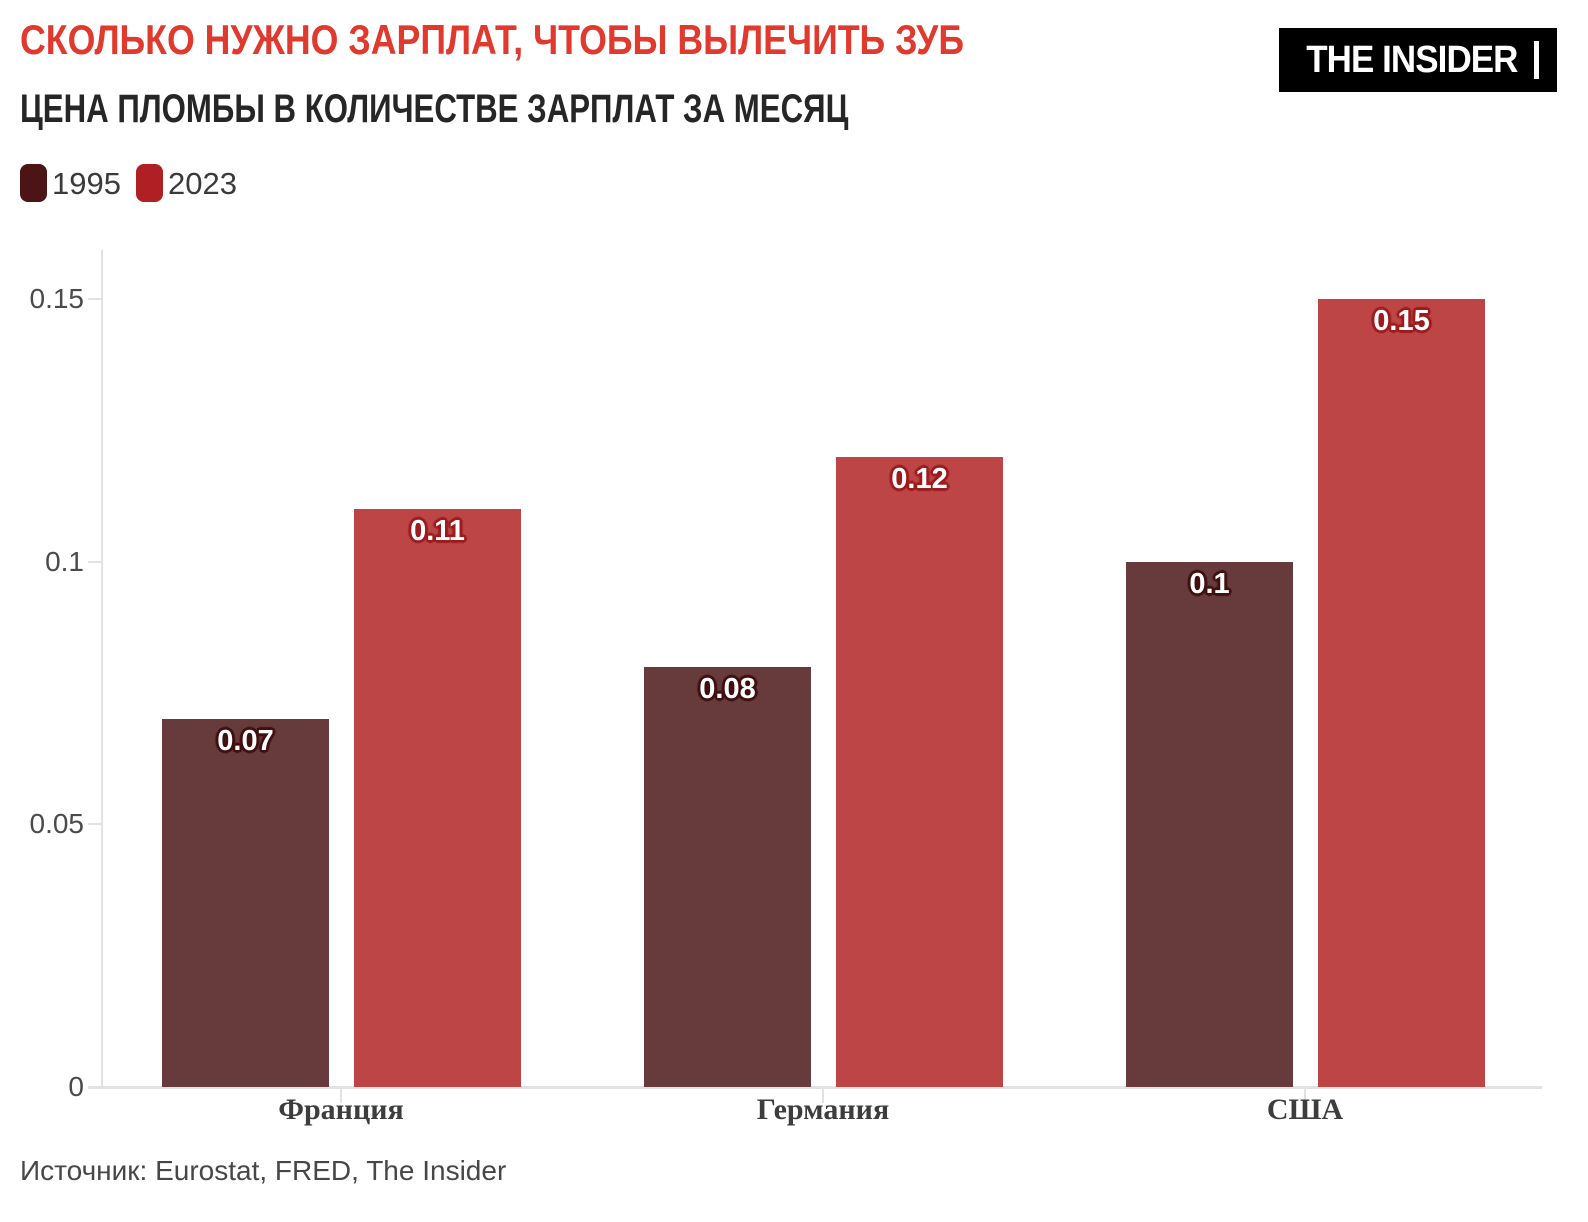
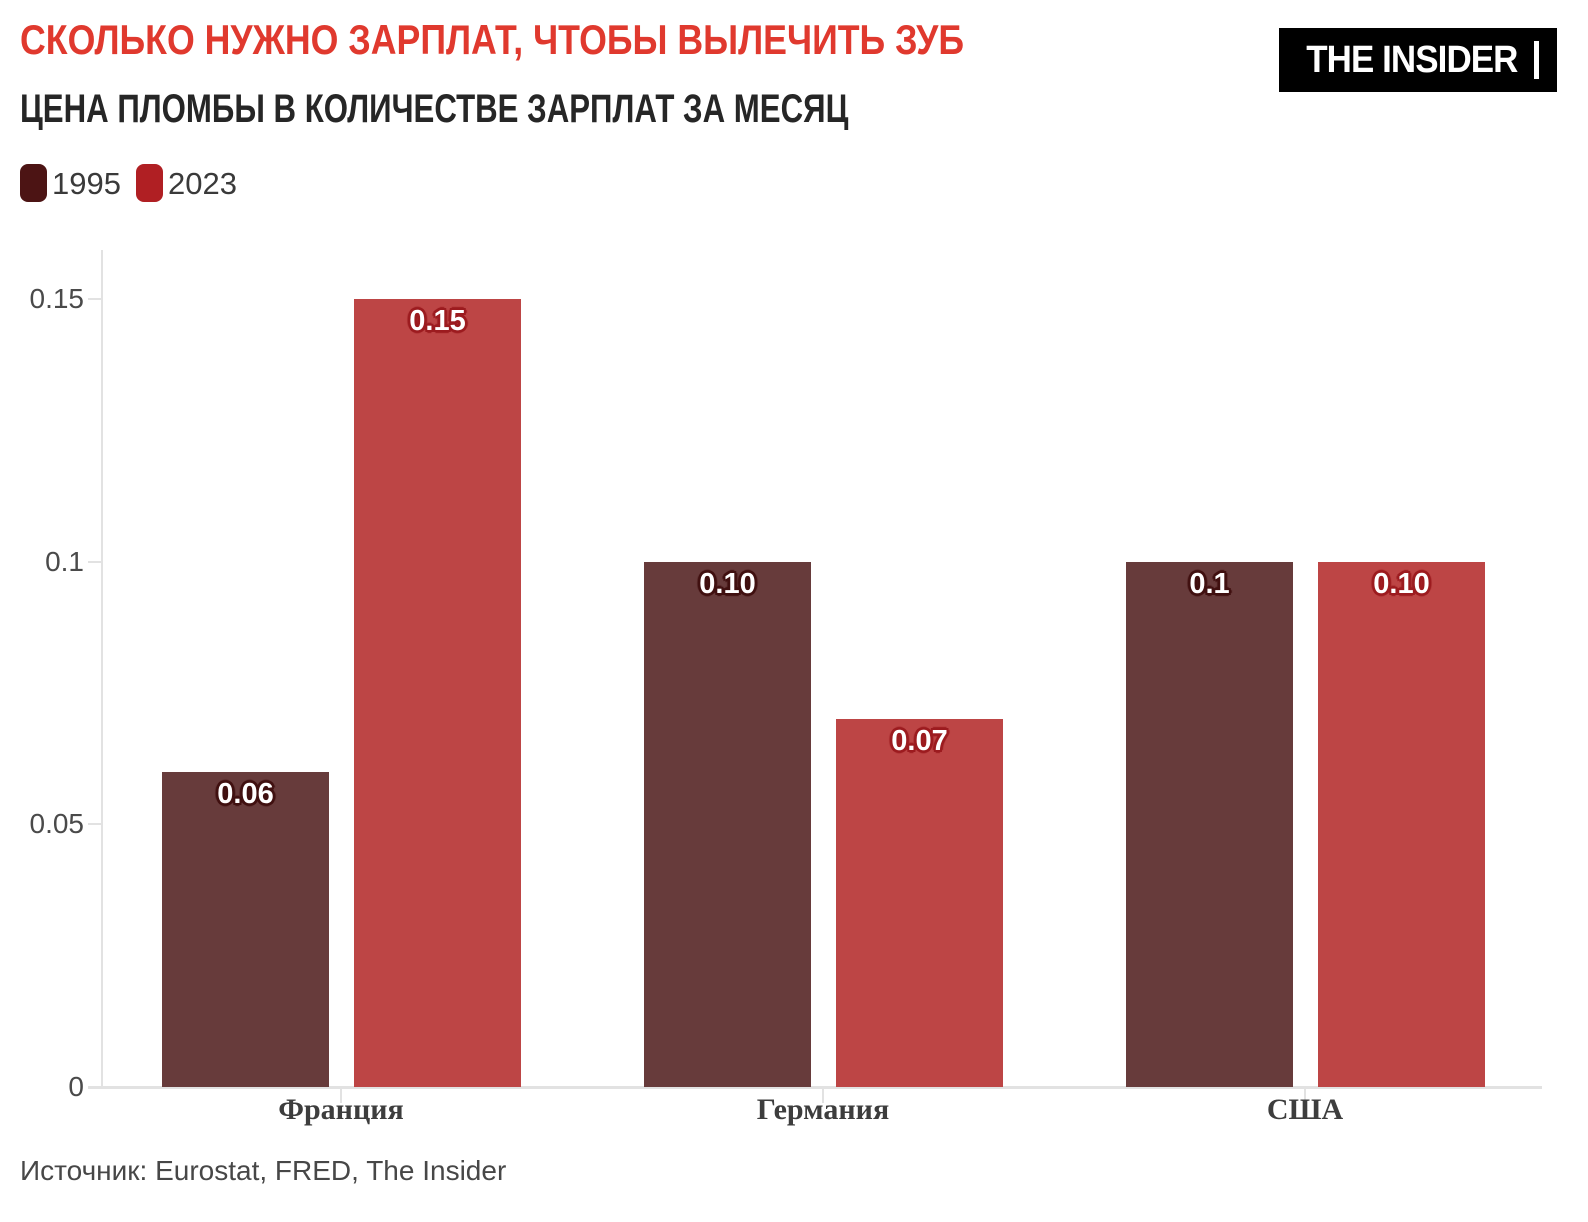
1995/Франция: 0.07 -> 0.06
2023/Франция: 0.11 -> 0.15
1995/Германия: 0.08 -> 0.10
2023/Германия: 0.12 -> 0.07
2023/США: 0.15 -> 0.10
